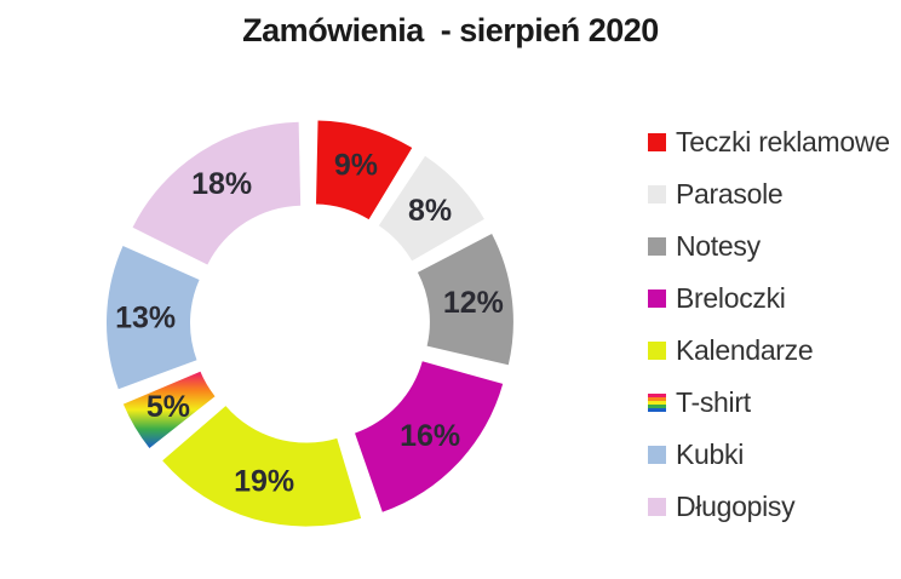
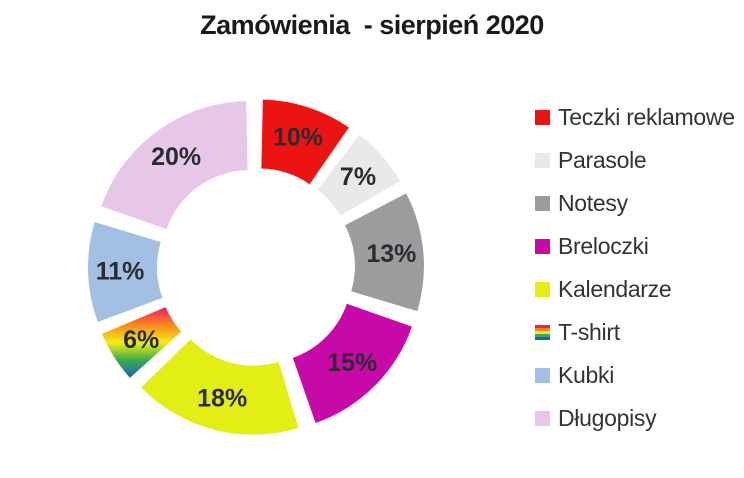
Teczki reklamowe: 9% -> 10%
Parasole: 8% -> 7%
Notesy: 12% -> 13%
Breloczki: 16% -> 15%
Kalendarze: 19% -> 18%
T-shirt: 5% -> 6%
Kubki: 13% -> 11%
Długopisy: 18% -> 20%
